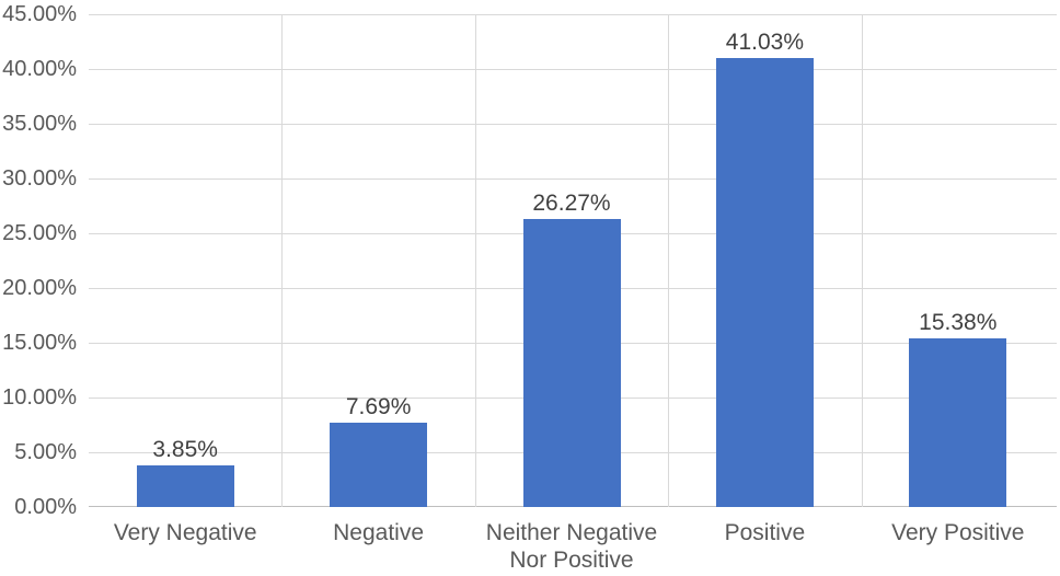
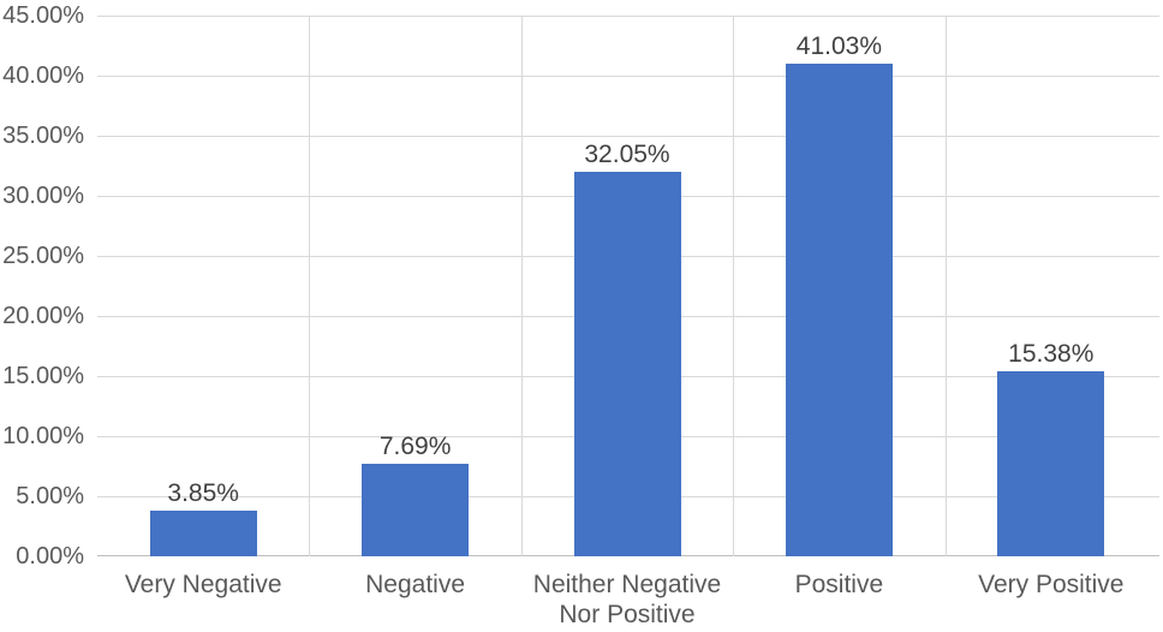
Neither Negative Nor Positive: 26.27% -> 32.05%
